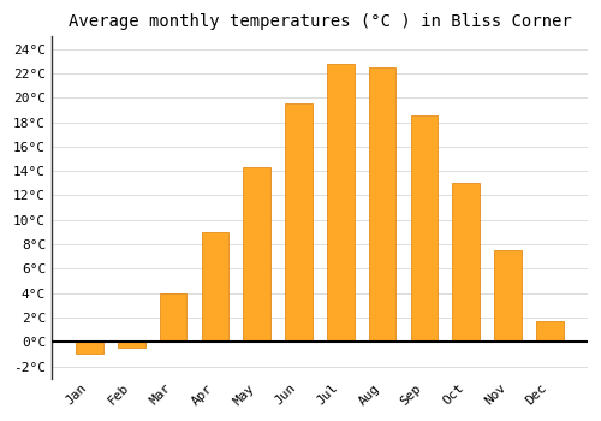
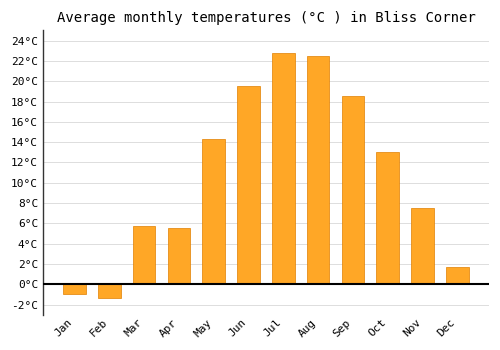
Feb: -0.5°C -> -1.4°C
Mar: 4.0°C -> 5.7°C
Apr: 9.0°C -> 5.5°C
